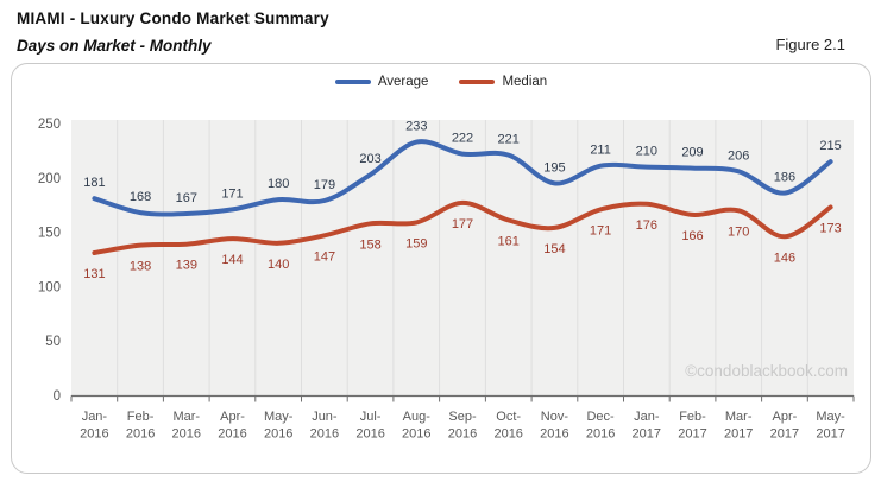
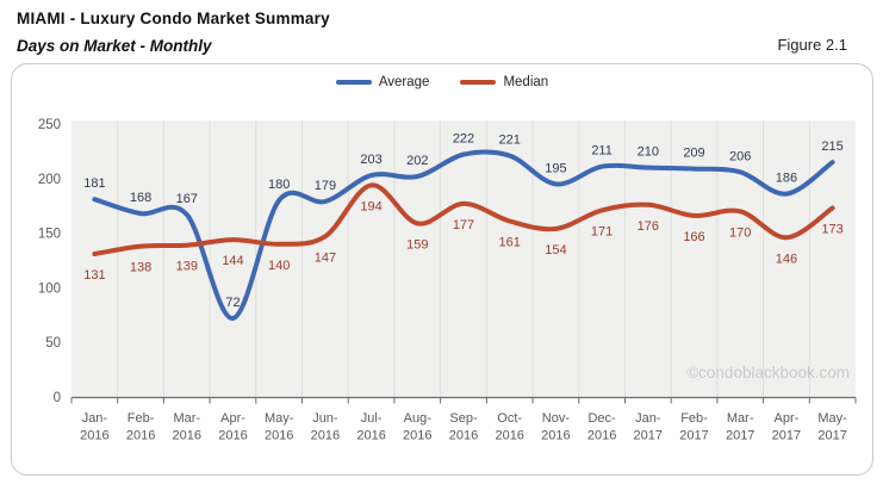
Average/Apr-2016: 171 -> 72
Median/Jul-2016: 158 -> 194
Average/Aug-2016: 233 -> 202
